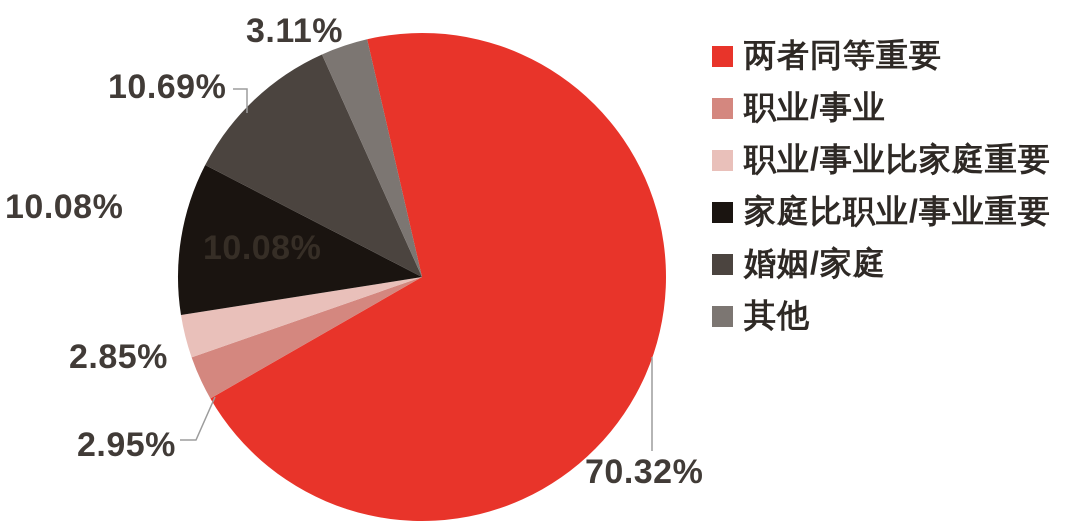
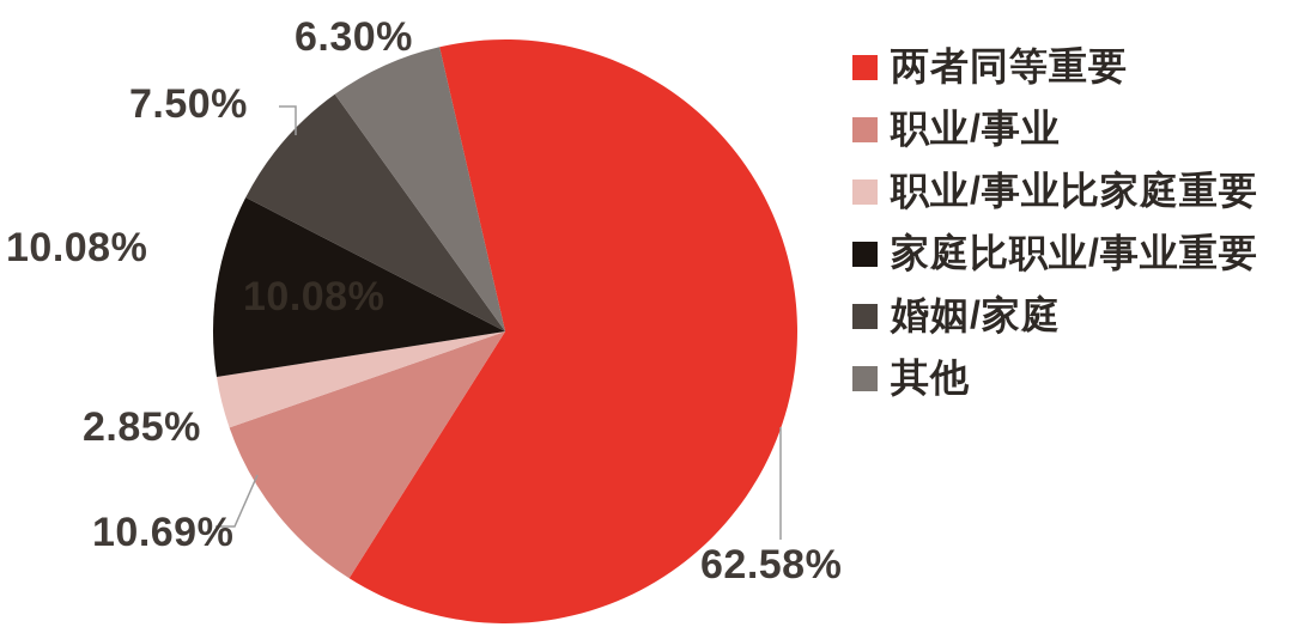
两者同等重要: 70.32% -> 62.58%
职业/事业: 2.95% -> 10.69%
婚姻/家庭: 10.69% -> 7.50%
其他: 3.11% -> 6.30%
